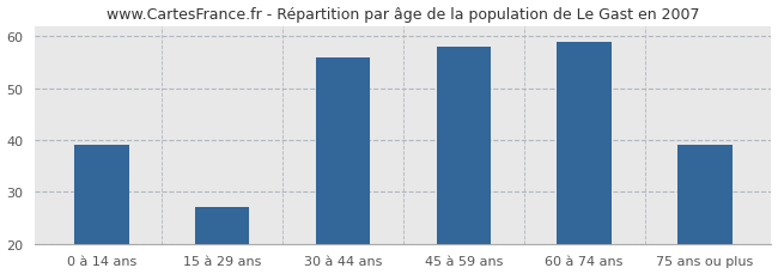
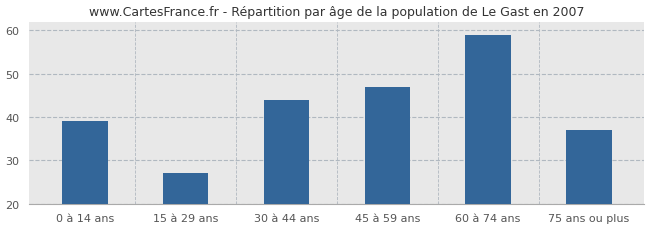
30 à 44 ans: 56 -> 44
45 à 59 ans: 58 -> 47
75 ans ou plus: 39 -> 37
